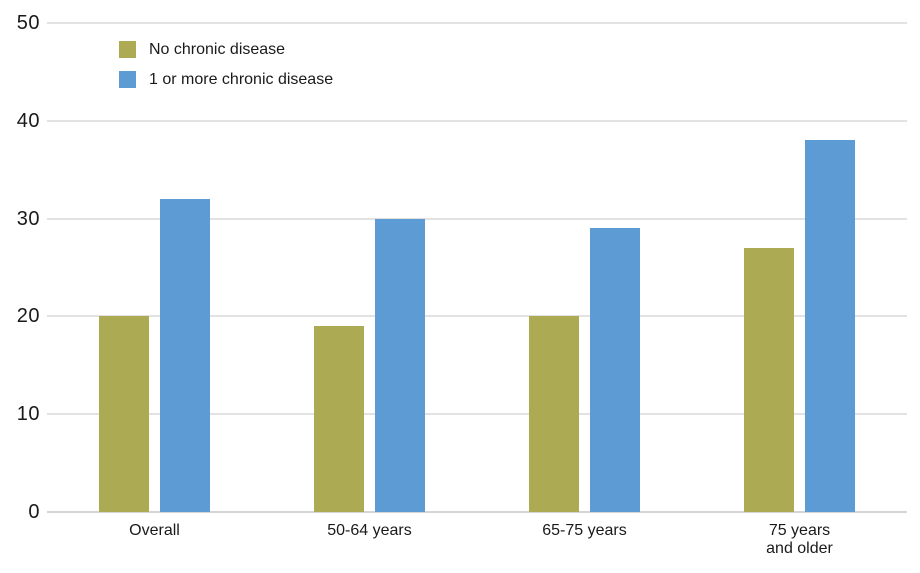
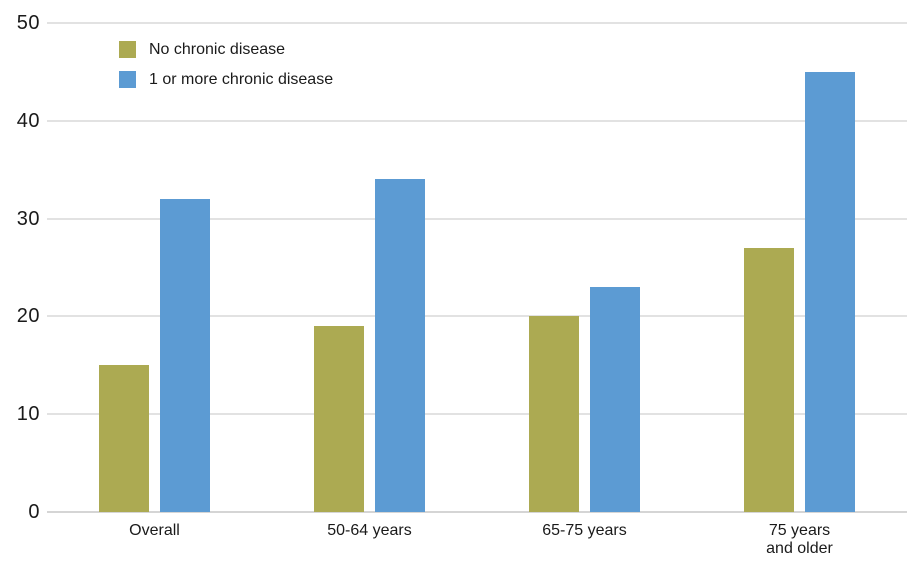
No chronic disease/Overall: 20 -> 15
1 or more chronic disease/50-64 years: 30 -> 34
1 or more chronic disease/65-75 years: 29 -> 23
1 or more chronic disease/75 years and older: 38 -> 45
